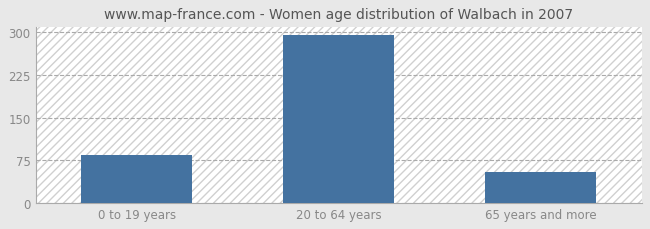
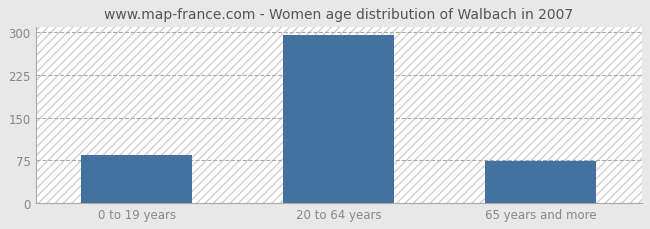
65 years and more: 54 -> 73
